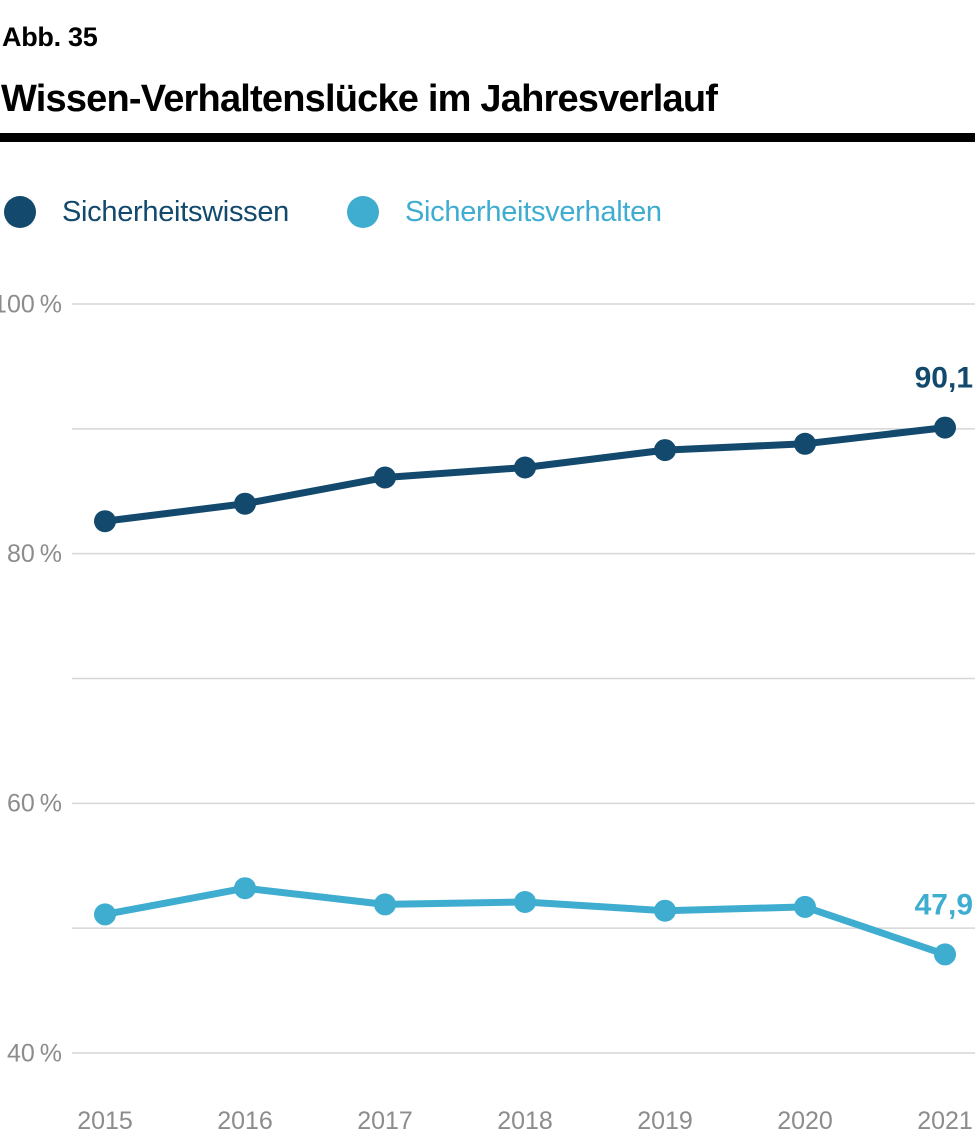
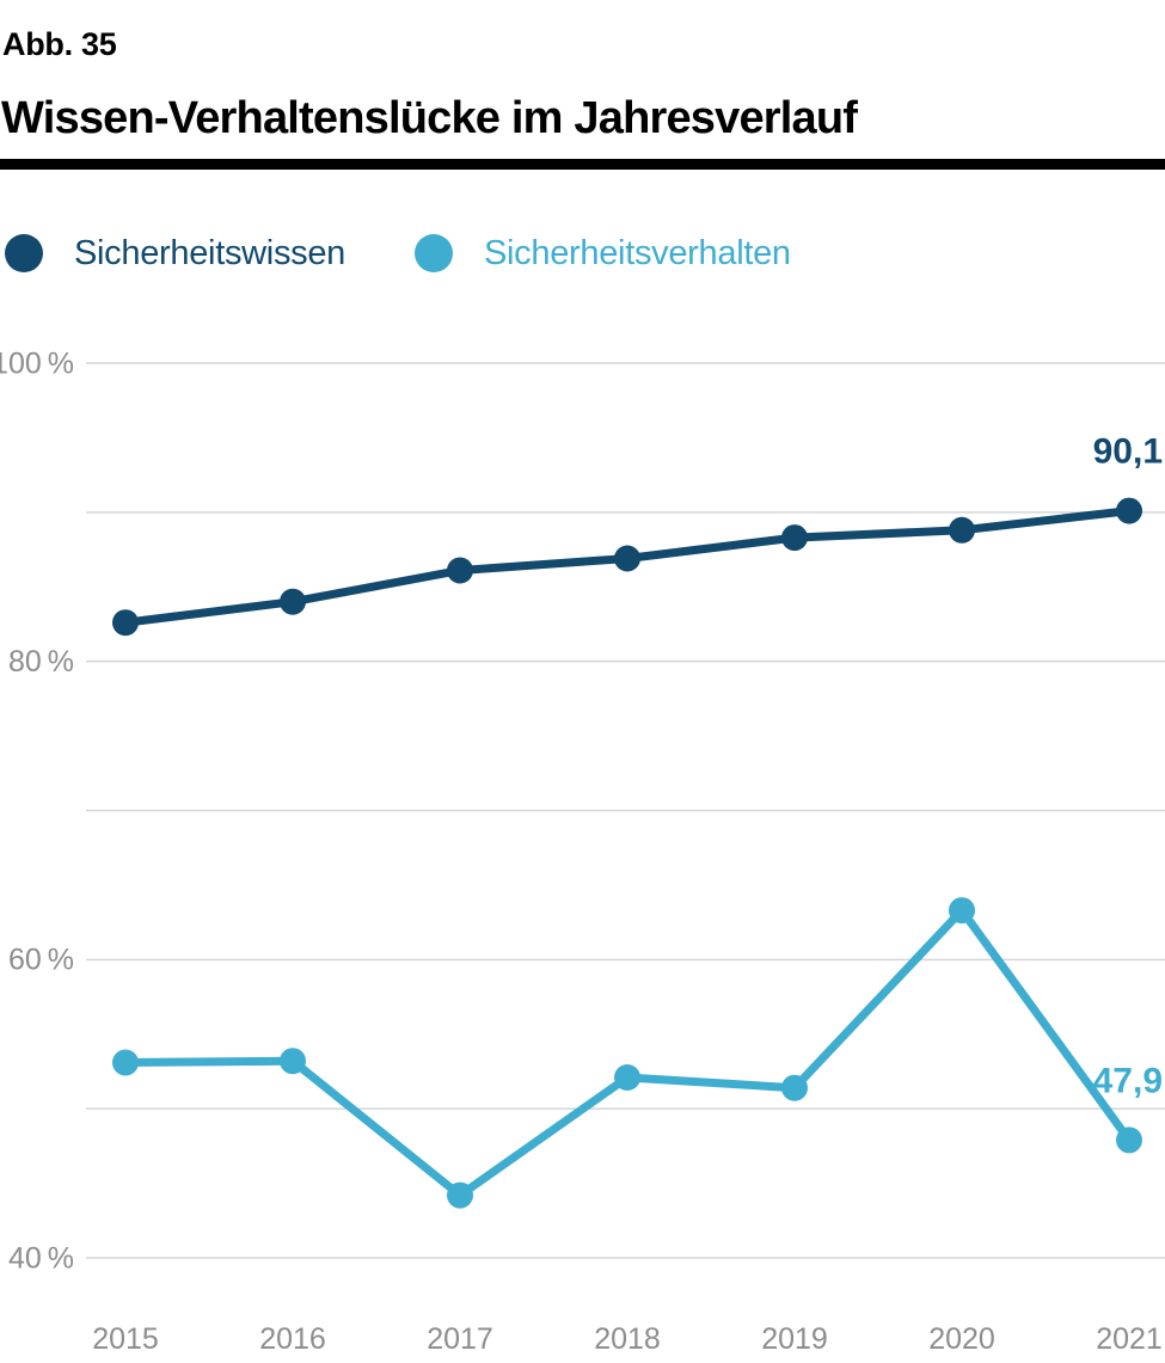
Sicherheitsverhalten/2015: 51.1% -> 53.1%
Sicherheitsverhalten/2017: 51.9% -> 44.2%
Sicherheitsverhalten/2020: 51.7% -> 63.3%
